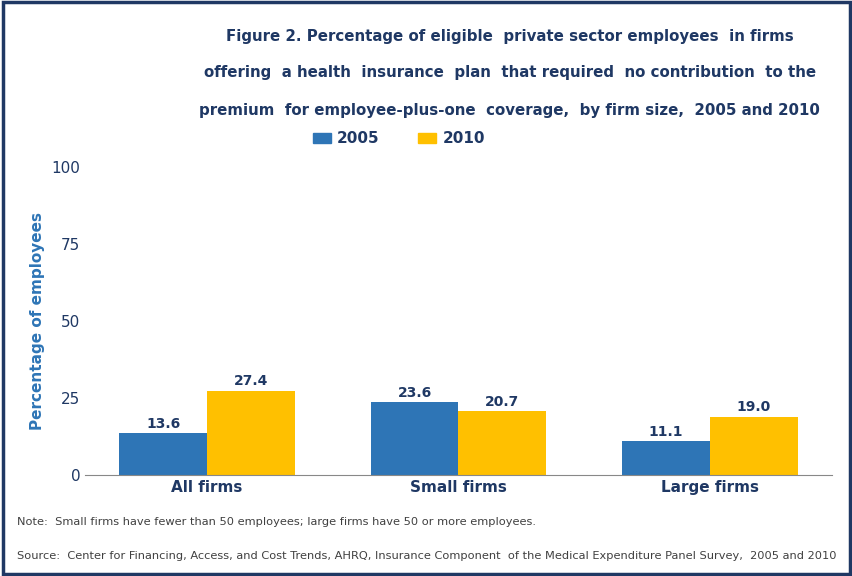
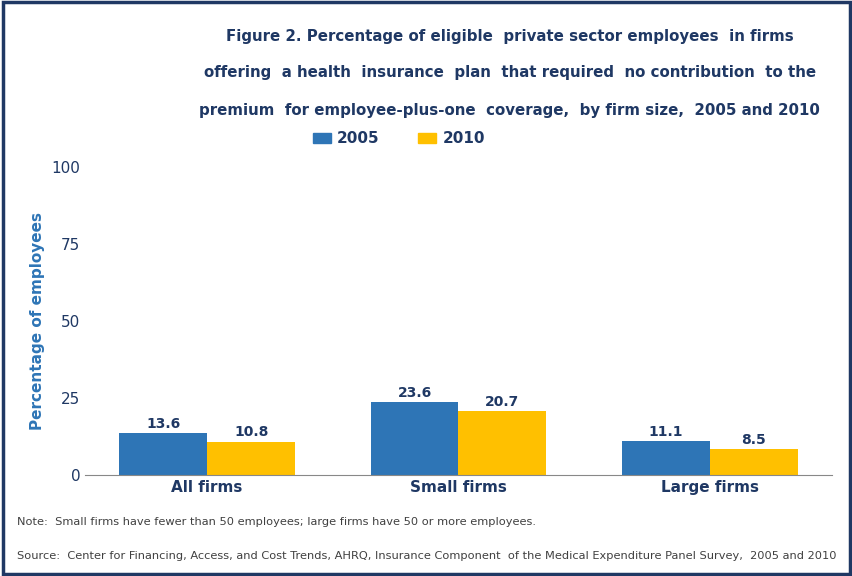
2010/All firms: 27.4 -> 10.8
2010/Large firms: 19.0 -> 8.5
